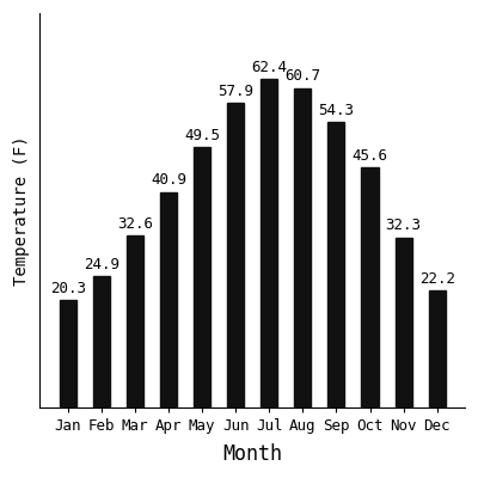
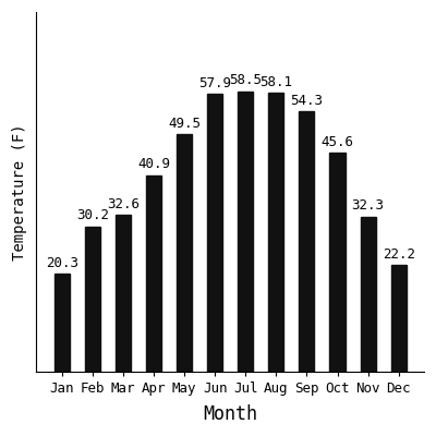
Feb: 24.9 -> 30.2
Jul: 62.4 -> 58.5
Aug: 60.7 -> 58.1
